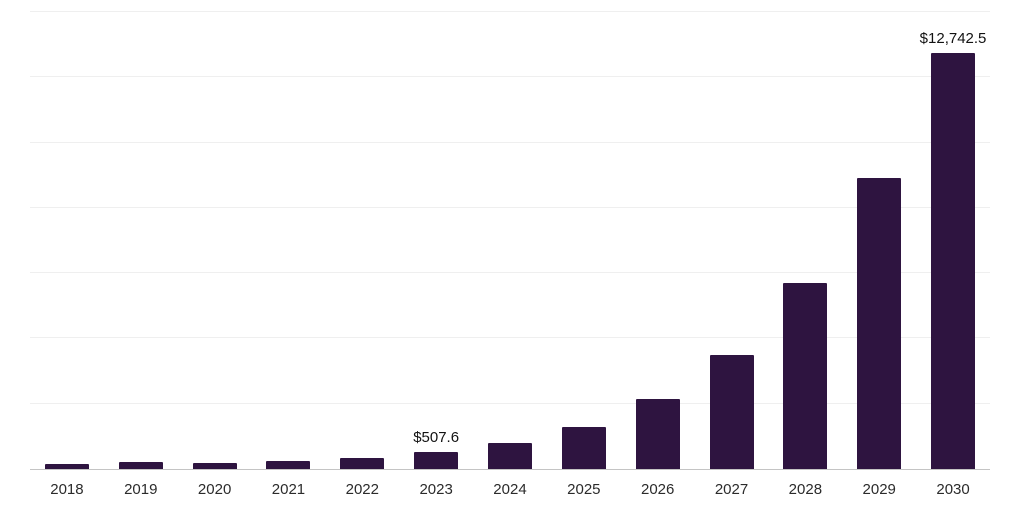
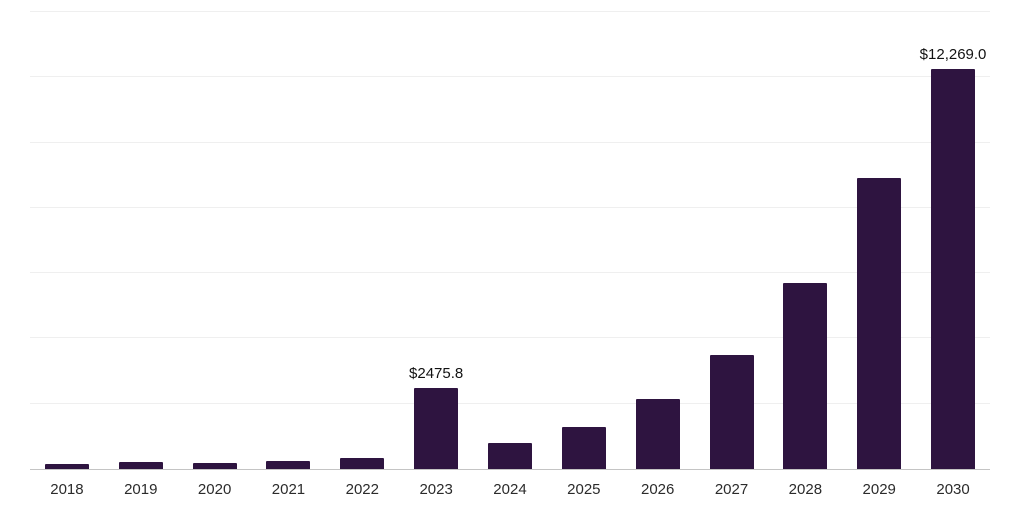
2023: $507.6 -> $2475.8
2030: $12,742.5 -> $12,269.0
